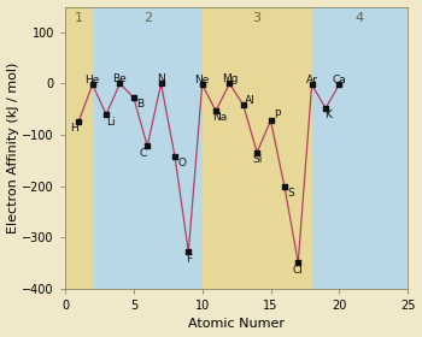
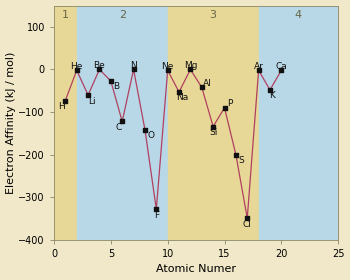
15: -72 -> -90
